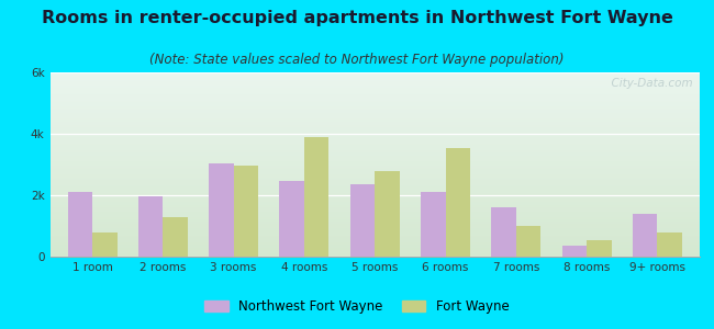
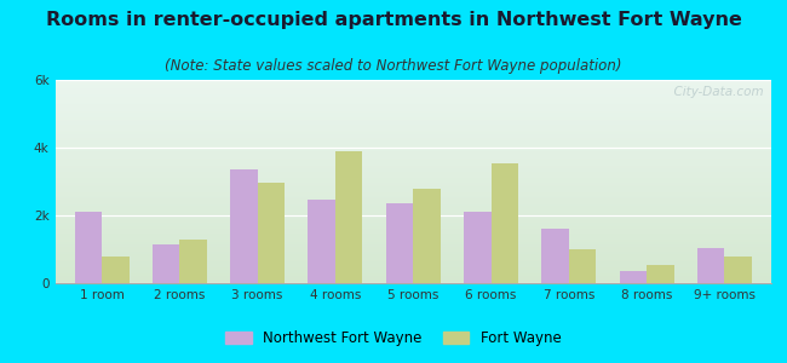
Northwest Fort Wayne/2 rooms: 1.95k -> 1.15k
Northwest Fort Wayne/3 rooms: 3.05k -> 3.35k
Northwest Fort Wayne/9+ rooms: 1.40k -> 1.05k
